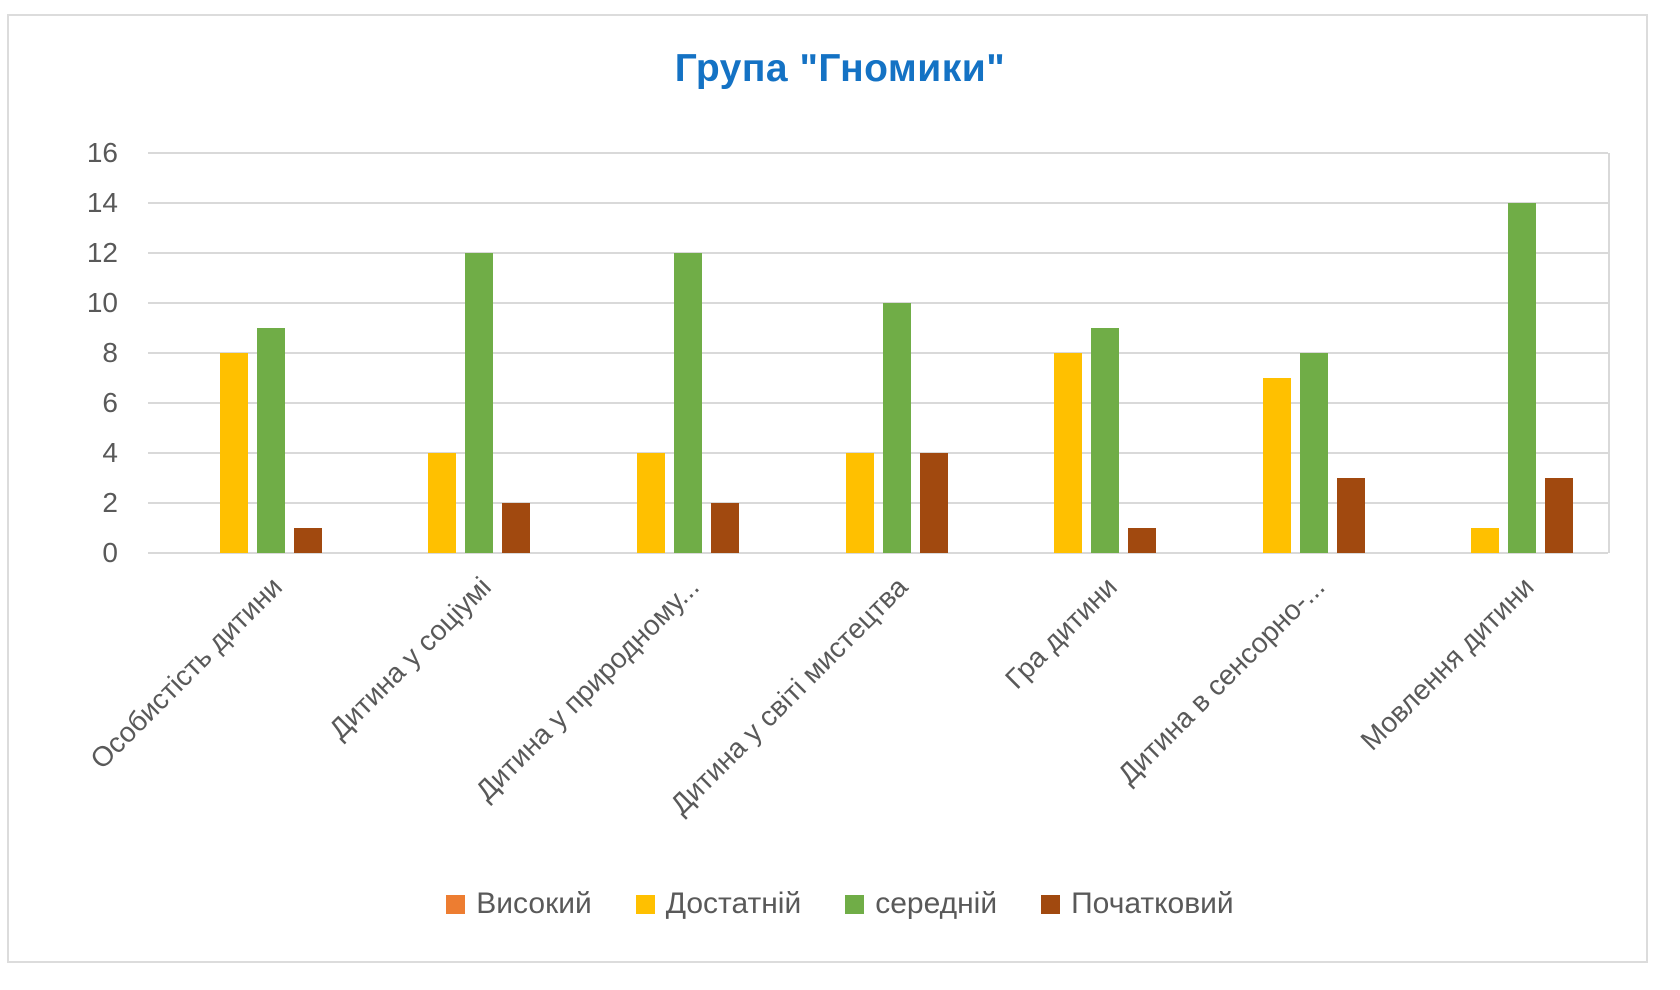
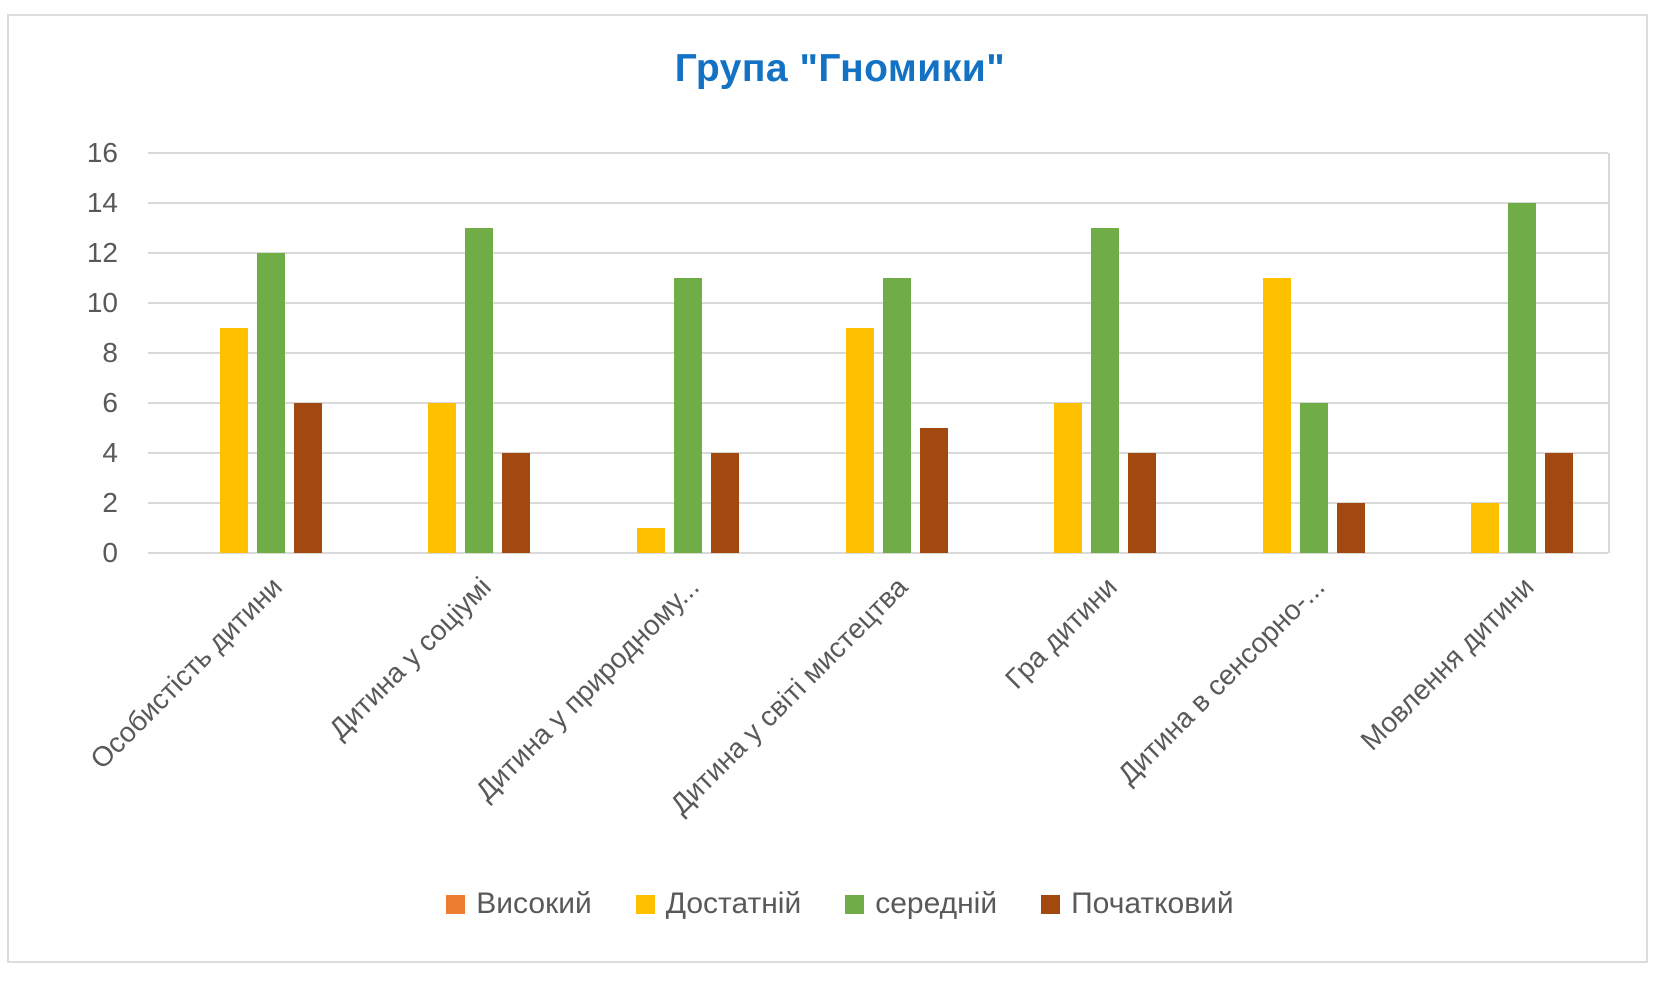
Достатній/Особистість дитини: 8 -> 9
середній/Особистість дитини: 9 -> 12
Початковий/Особистість дитини: 1 -> 6
Достатній/Дитина у соціумі: 4 -> 6
середній/Дитина у соціумі: 12 -> 13
Початковий/Дитина у соціумі: 2 -> 4
Достатній/Дитина у природному...: 4 -> 1
середній/Дитина у природному...: 12 -> 11
Початковий/Дитина у природному...: 2 -> 4
Достатній/Дитина у світі мистецтва: 4 -> 9
середній/Дитина у світі мистецтва: 10 -> 11
Початковий/Дитина у світі мистецтва: 4 -> 5
Достатній/Гра дитини: 8 -> 6
середній/Гра дитини: 9 -> 13
Початковий/Гра дитини: 1 -> 4
Достатній/Дитина в сенсорно-...: 7 -> 11
середній/Дитина в сенсорно-...: 8 -> 6
Початковий/Дитина в сенсорно-...: 3 -> 2
Достатній/Мовлення дитини: 1 -> 2
Початковий/Мовлення дитини: 3 -> 4
